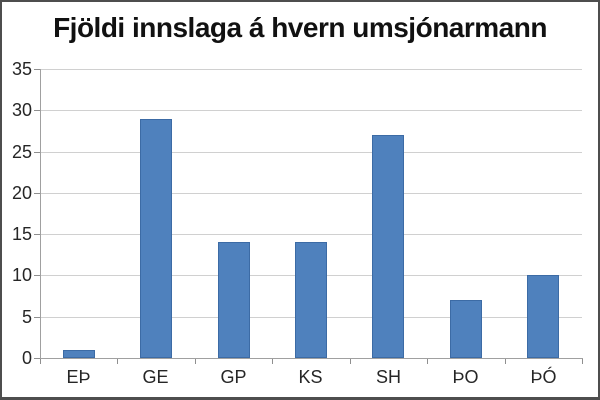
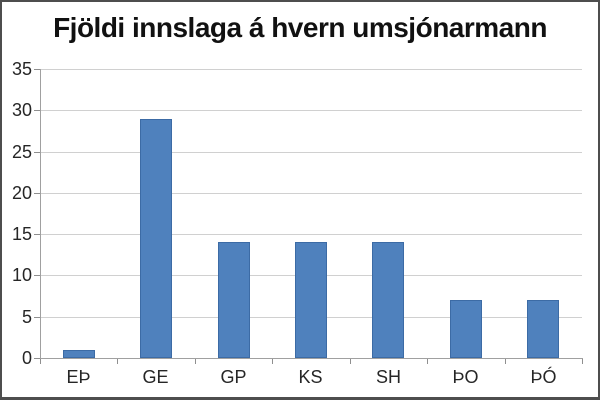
SH: 27 -> 14
ÞÓ: 10 -> 7
